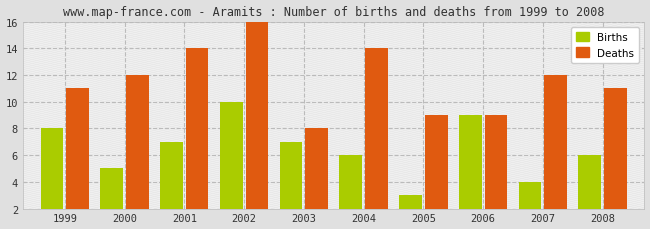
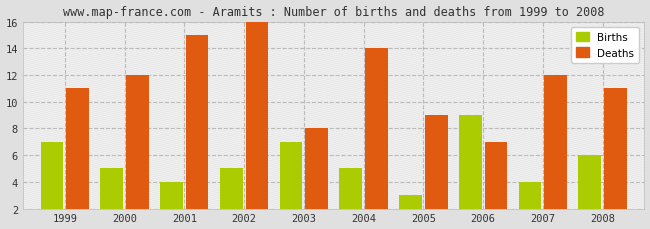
Births/1999: 8 -> 7
Births/2001: 7 -> 4
Deaths/2001: 14 -> 15
Births/2002: 10 -> 5
Births/2004: 6 -> 5
Deaths/2006: 9 -> 7
